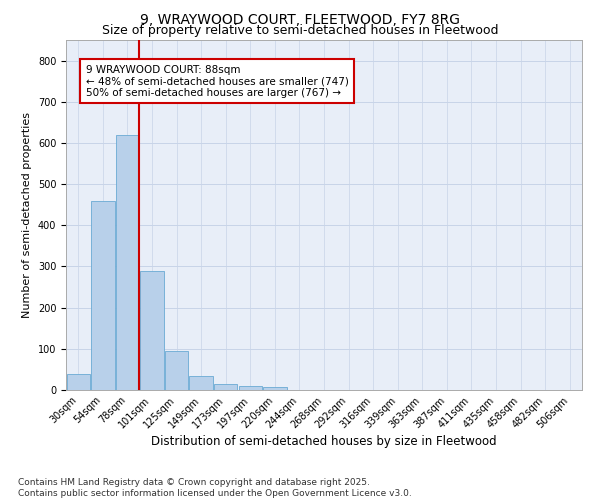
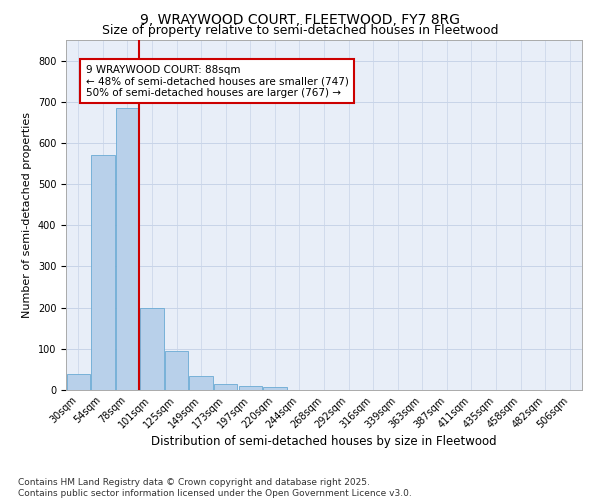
54sqm: 460 -> 570
78sqm: 620 -> 685
101sqm: 290 -> 200
